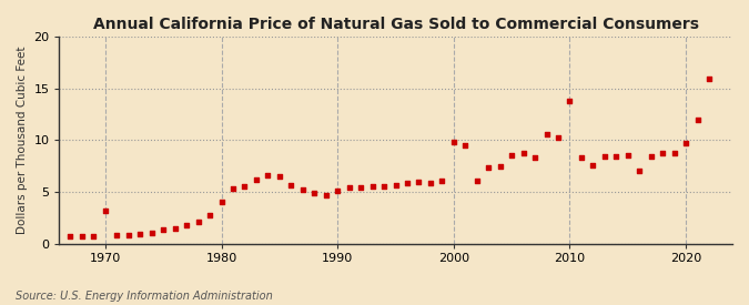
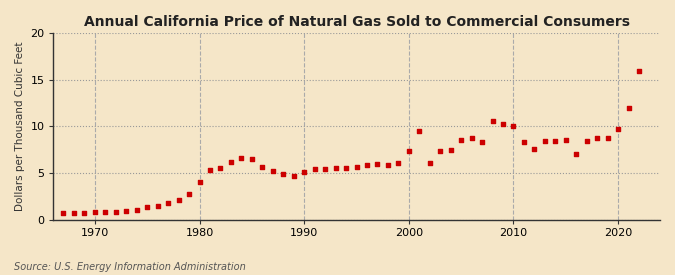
1970: 3.2 -> 0.8
2000: 9.8 -> 7.4
2010: 13.8 -> 10.1
